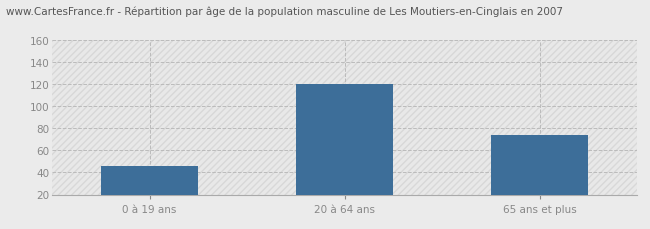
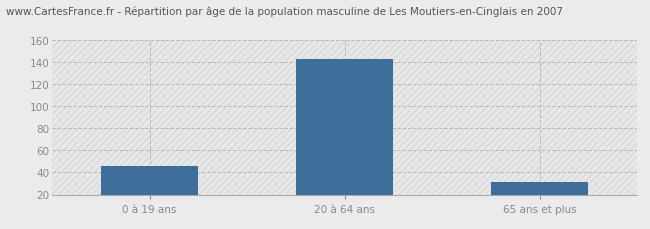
20 à 64 ans: 120 -> 143
65 ans et plus: 74 -> 31
